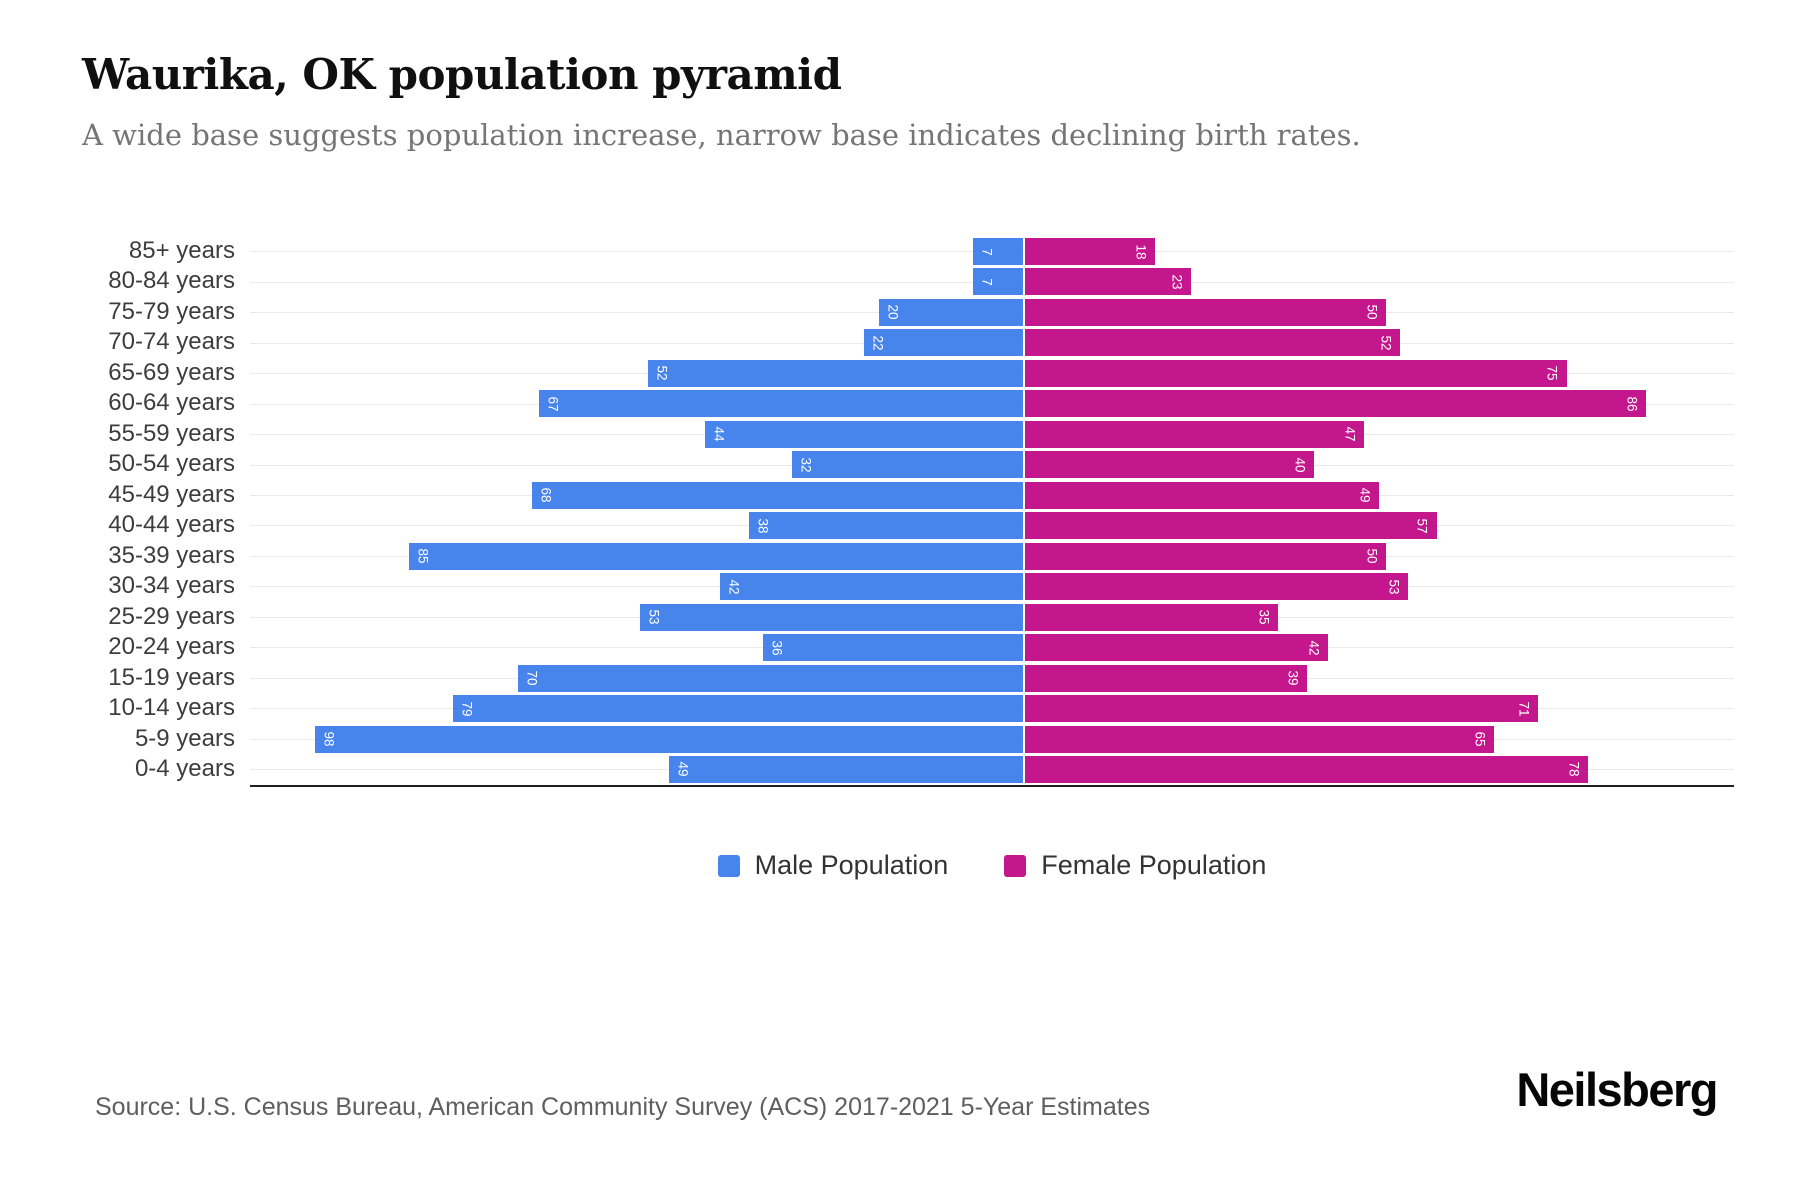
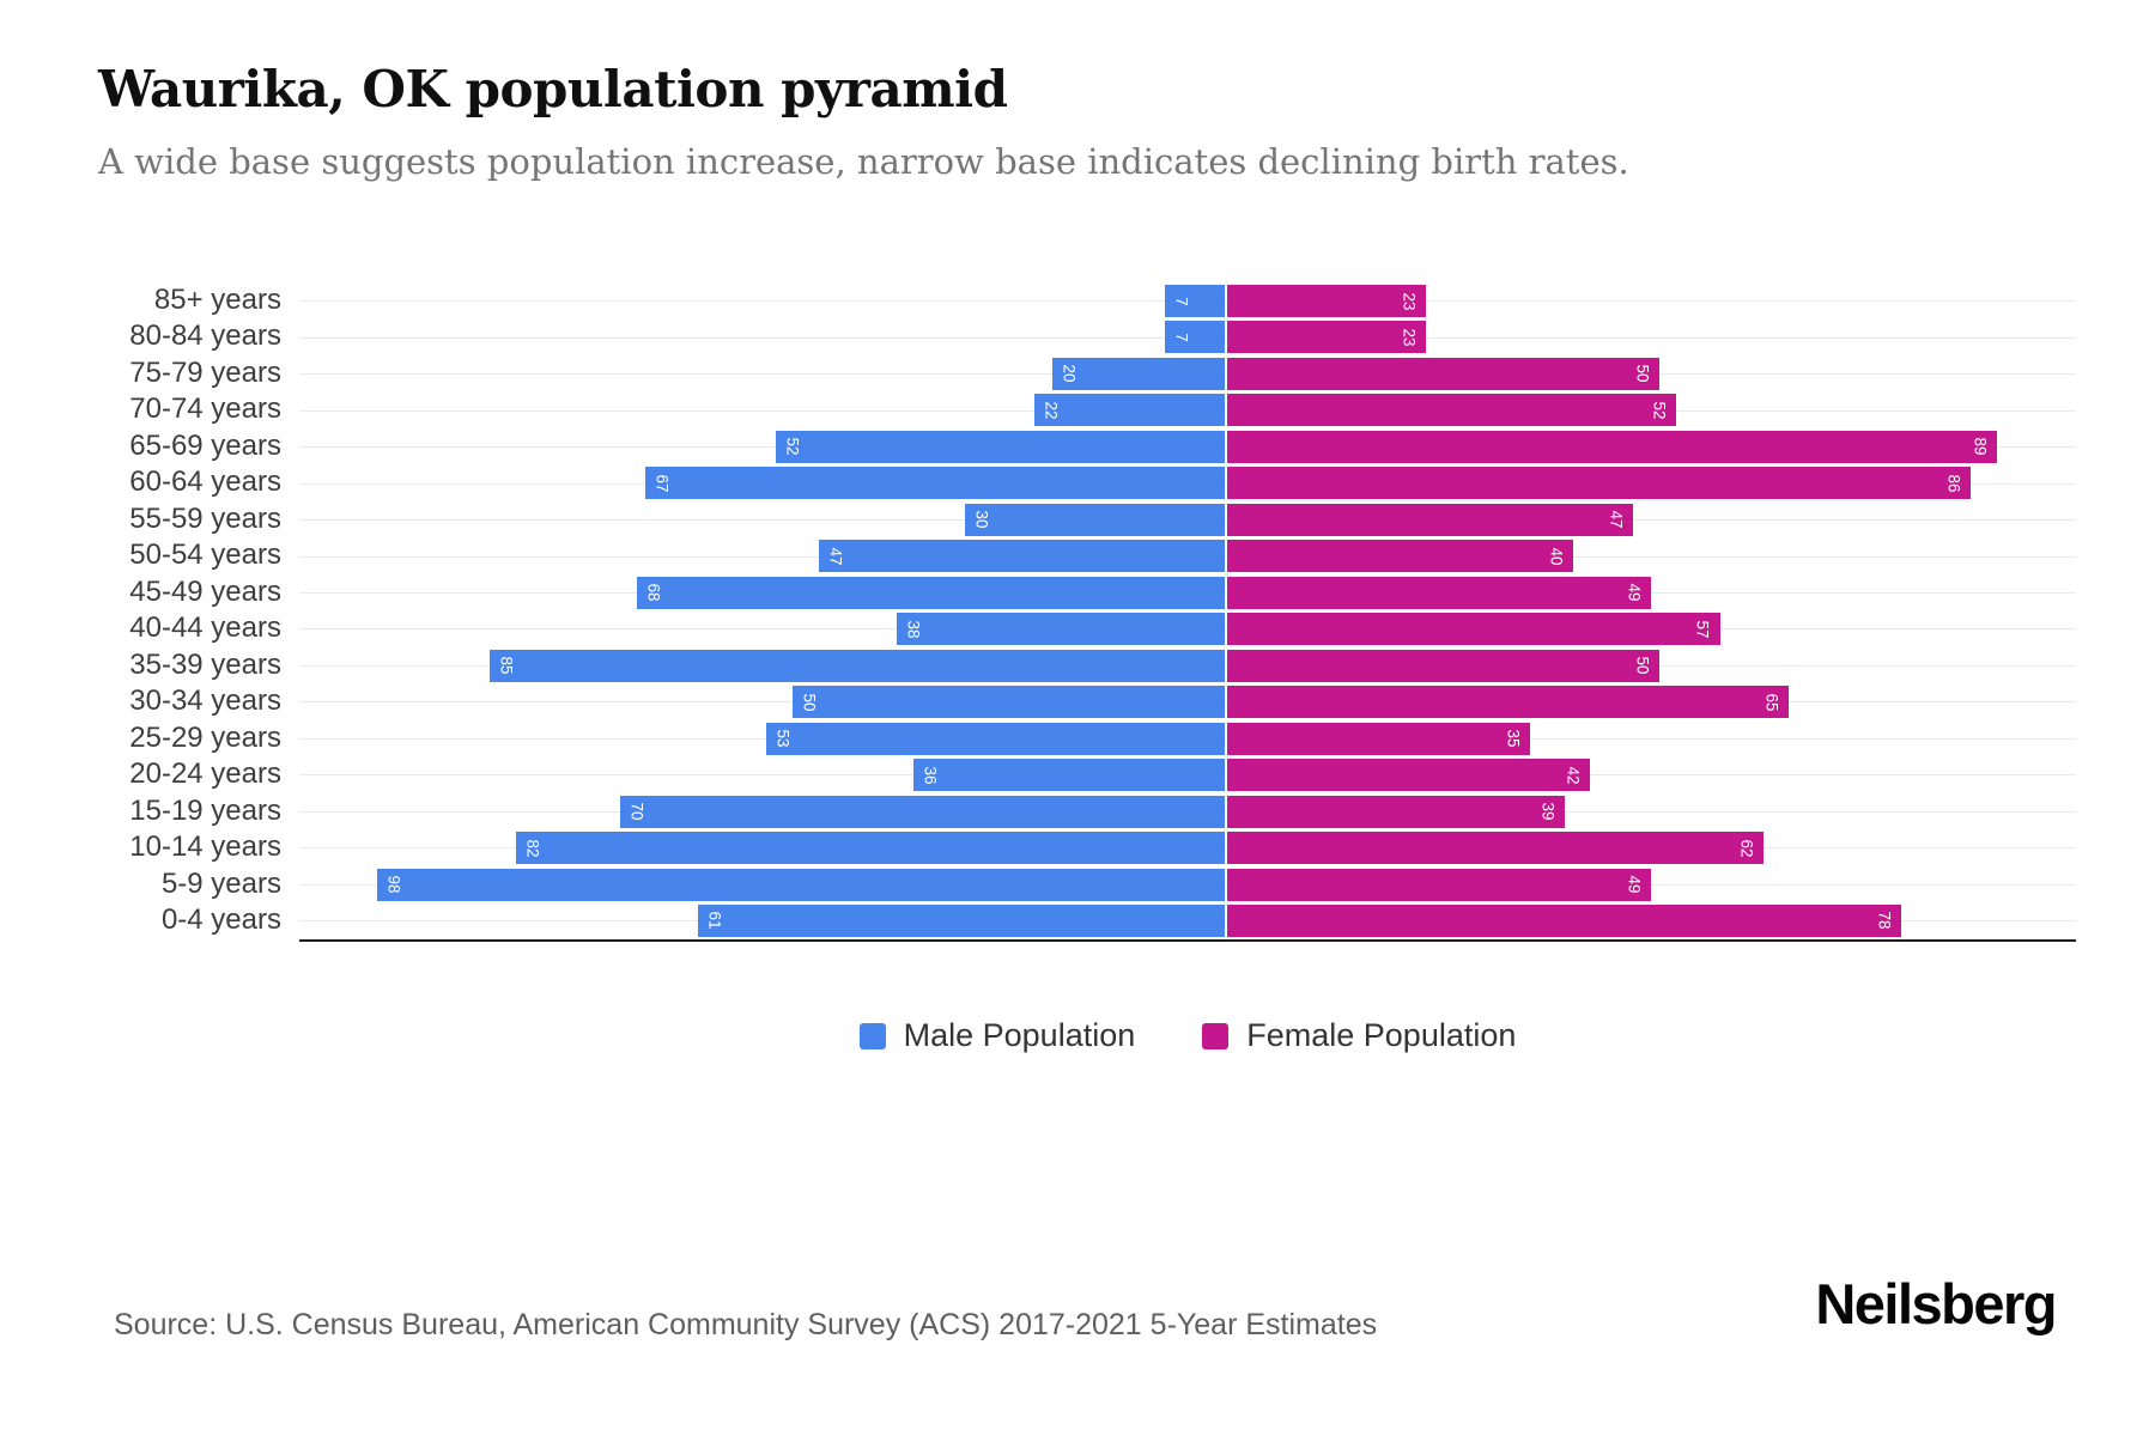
Female Population/85+ years: 18 -> 23
Female Population/65-69 years: 75 -> 89
Male Population/55-59 years: 44 -> 30
Male Population/50-54 years: 32 -> 47
Male Population/30-34 years: 42 -> 50
Female Population/30-34 years: 53 -> 65
Male Population/10-14 years: 79 -> 82
Female Population/10-14 years: 71 -> 62
Female Population/5-9 years: 65 -> 49
Male Population/0-4 years: 49 -> 61
